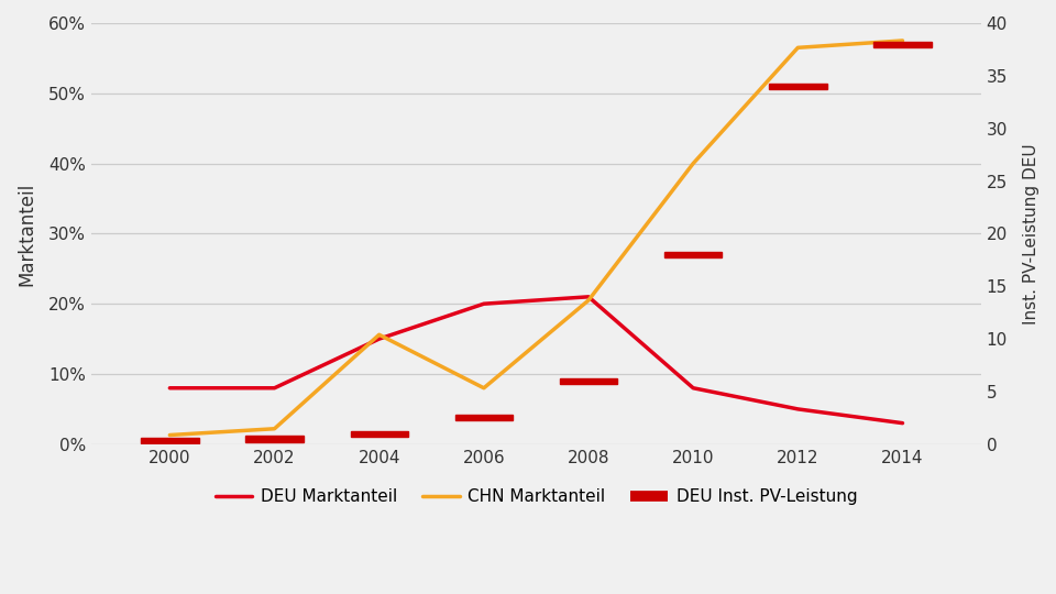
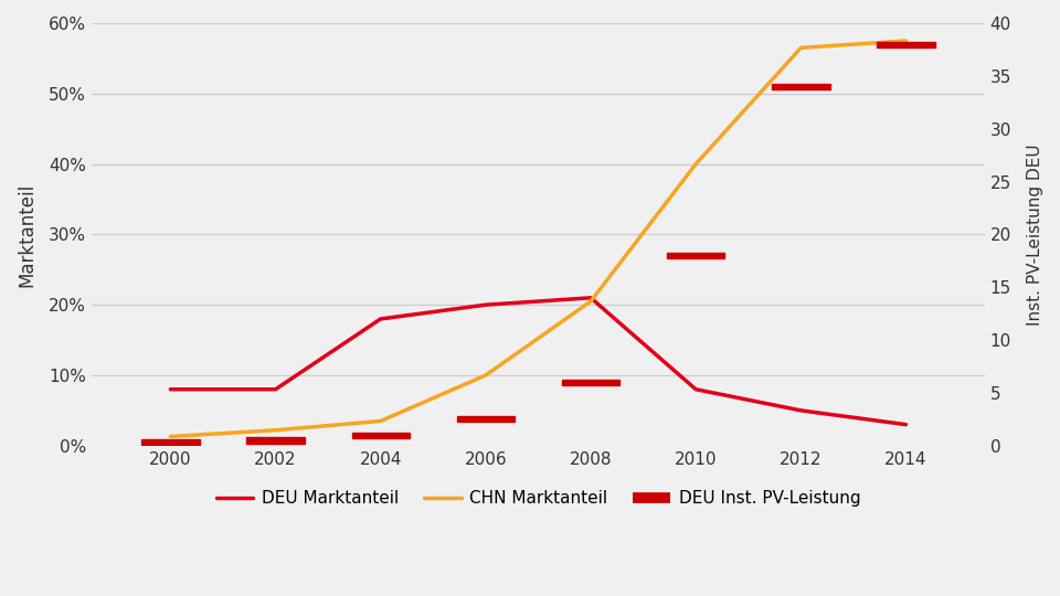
DEU Marktanteil/2004: 15% -> 18%
CHN Marktanteil/2004: 15.6% -> 3.5%
CHN Marktanteil/2006: 8.0% -> 10.0%
